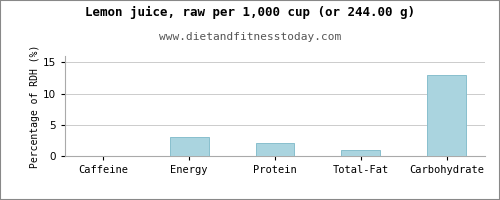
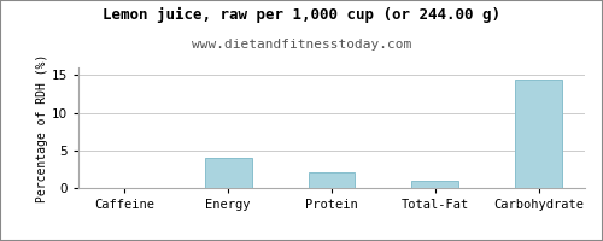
Energy: 3.0 -> 4.0
Carbohydrate: 13.0 -> 14.4
